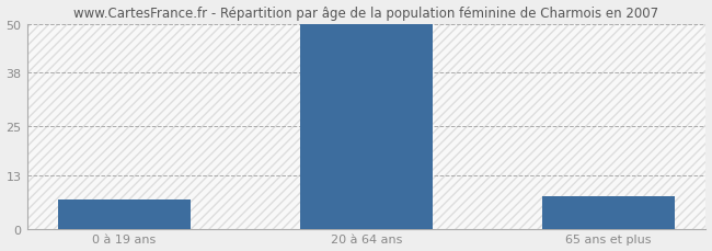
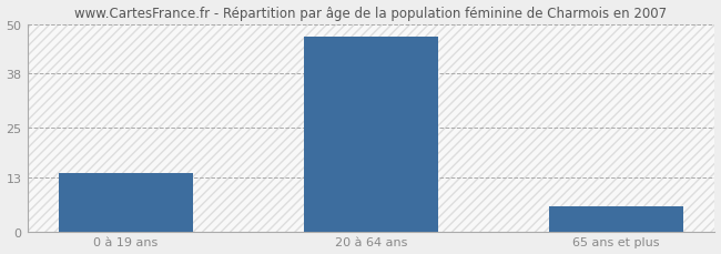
0 à 19 ans: 7 -> 14
20 à 64 ans: 50 -> 47
65 ans et plus: 8 -> 6
